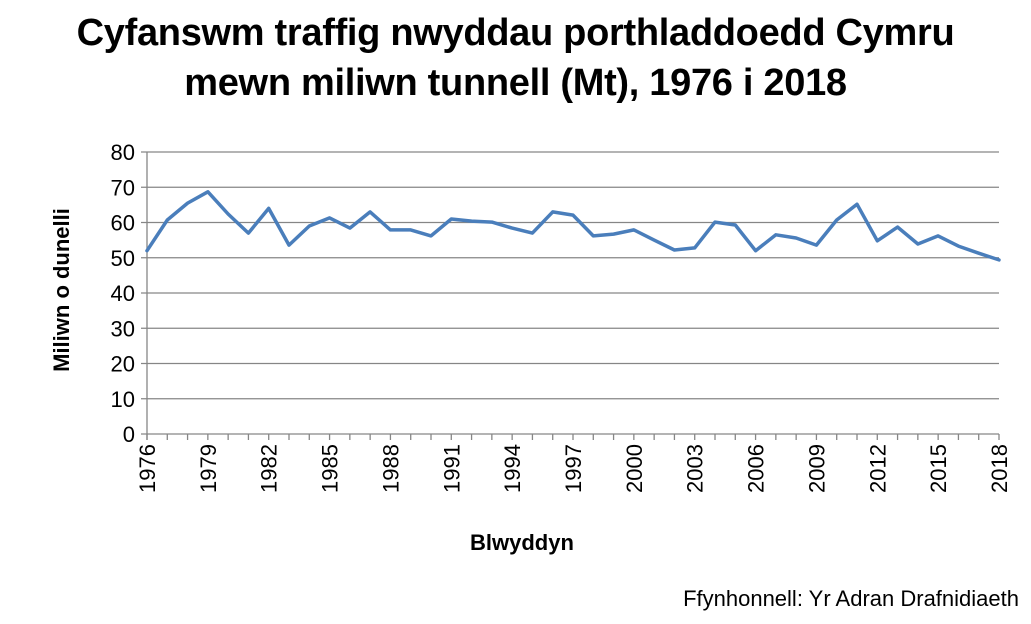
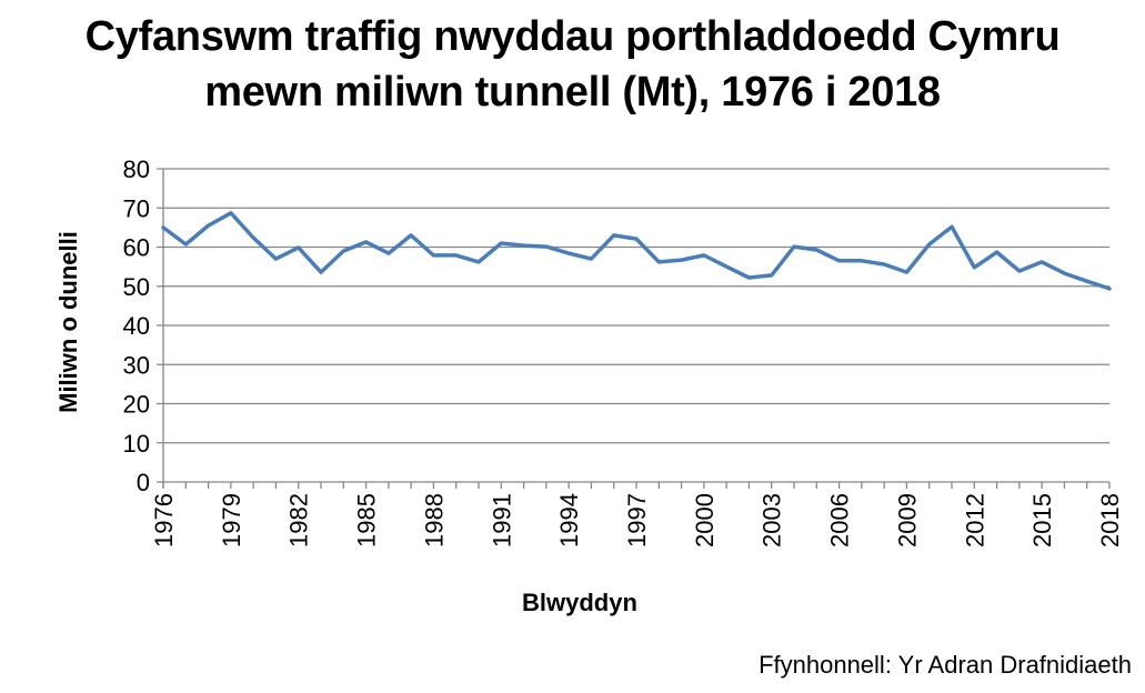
1976: 52 -> 65
1982: 64 -> 60
2006: 52 -> 56
